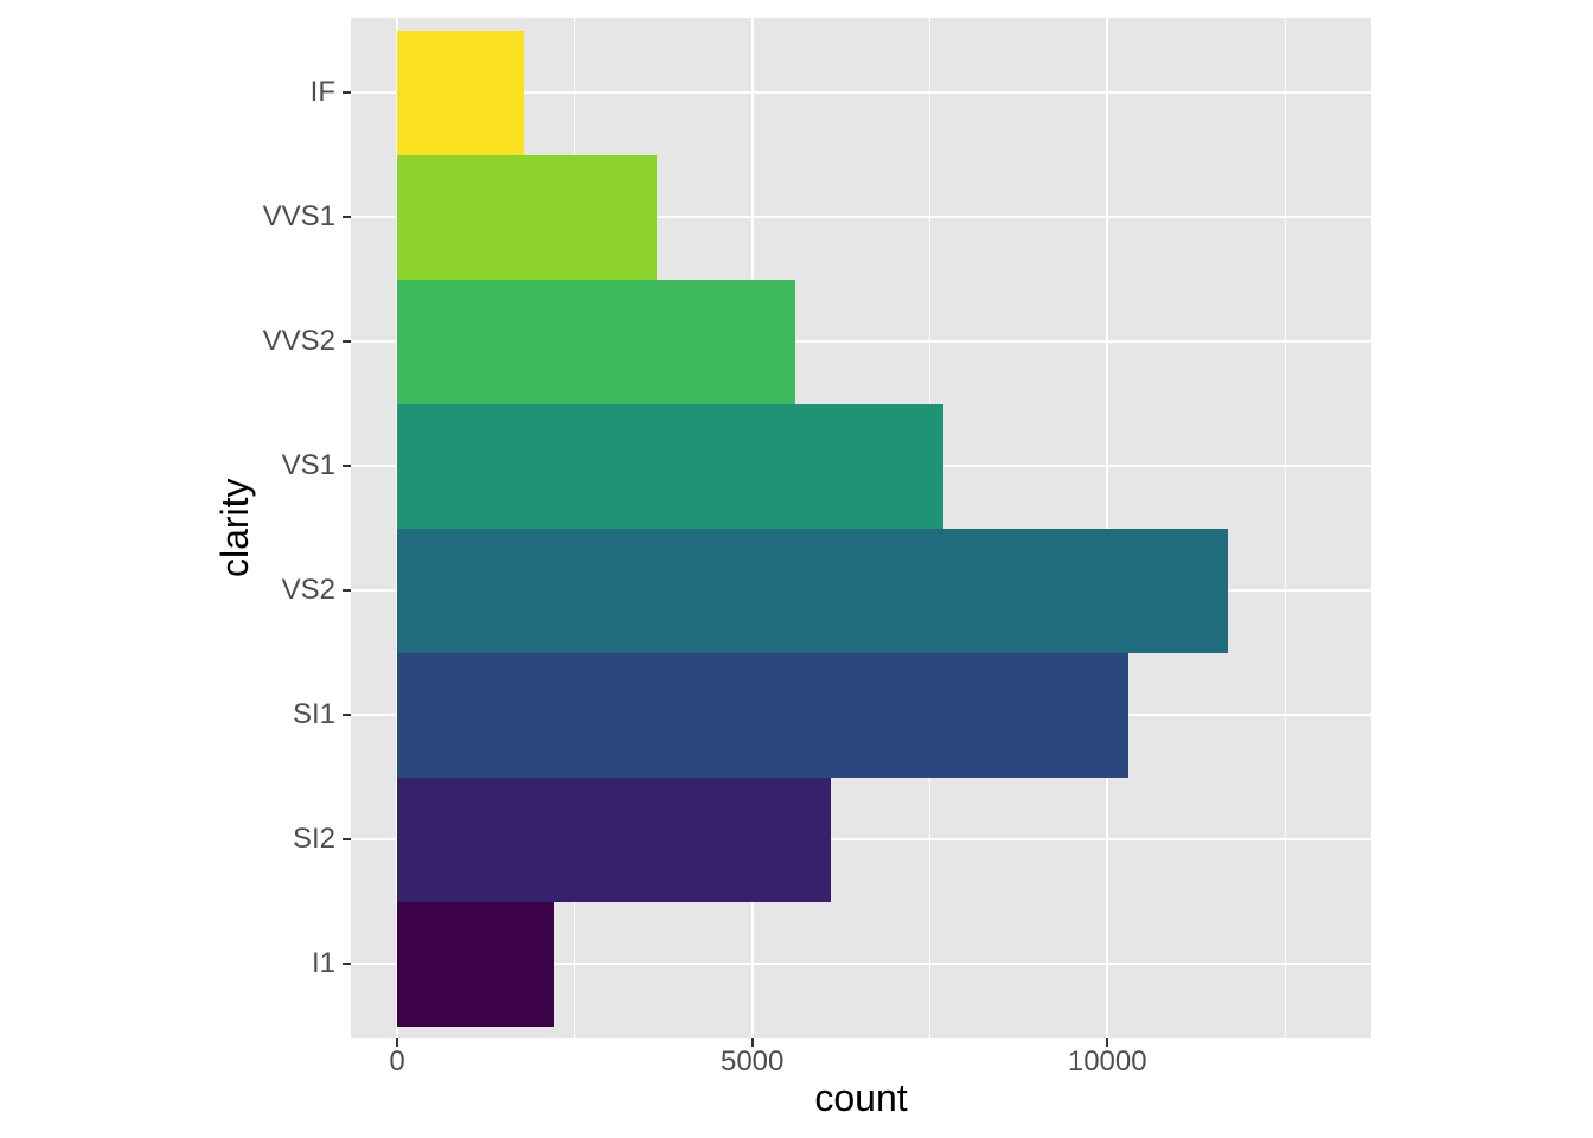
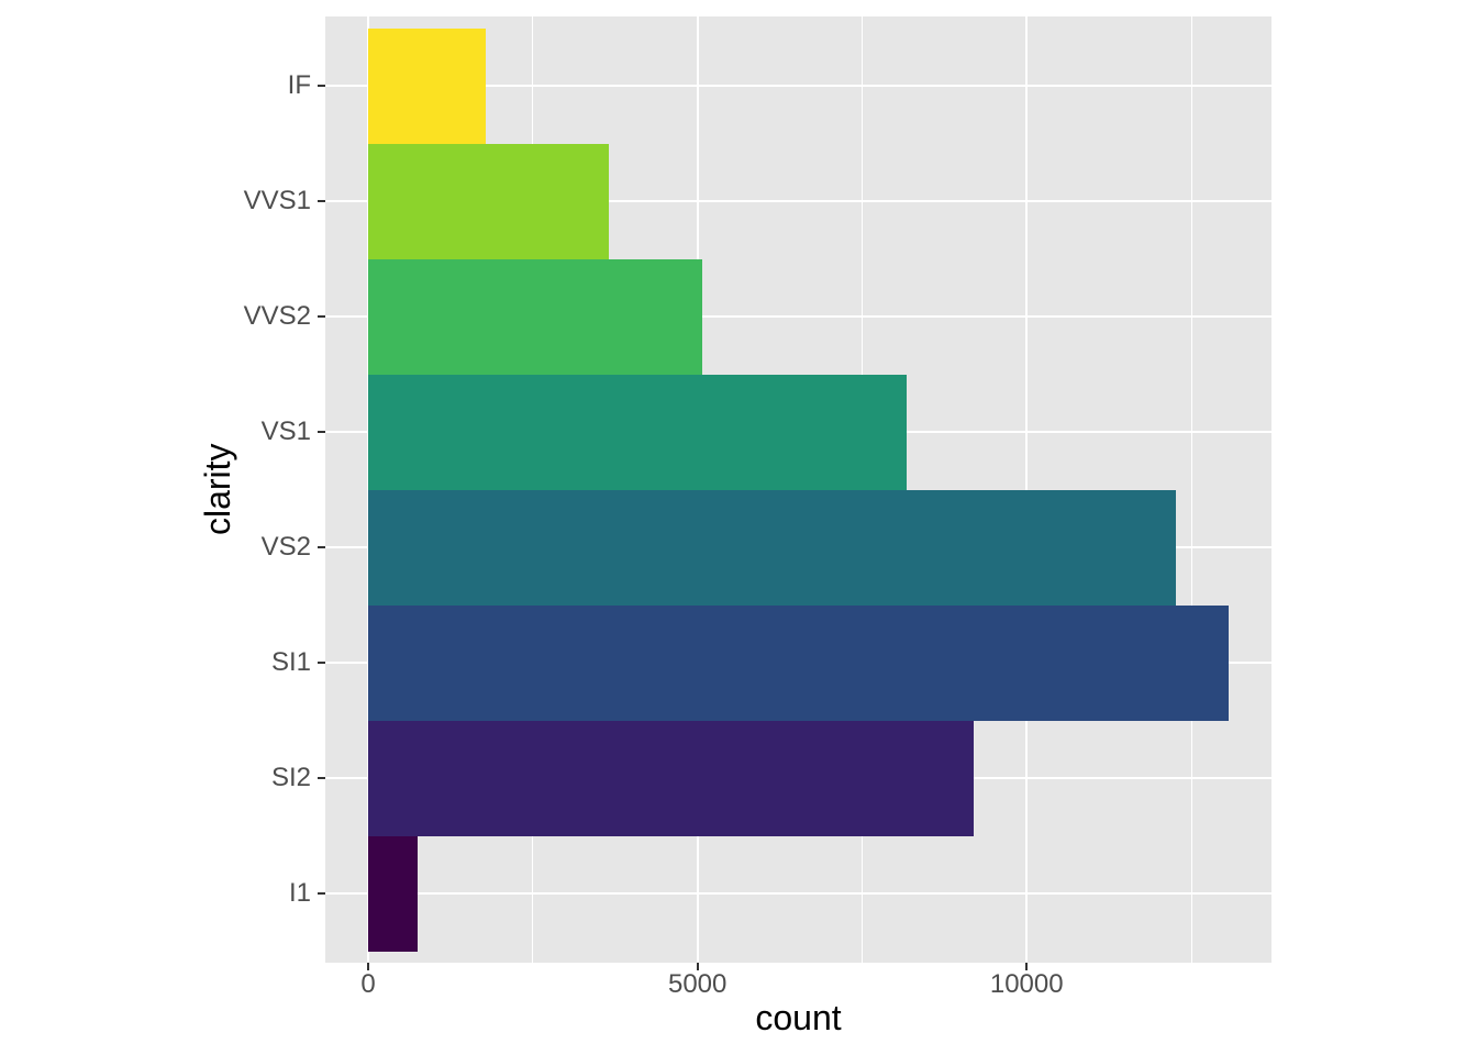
VVS2: 5600 -> 5100
VS1: 7700 -> 8200
VS2: 11700 -> 12300
SI1: 10300 -> 13100
SI2: 6100 -> 9200
I1: 2200 -> 700
